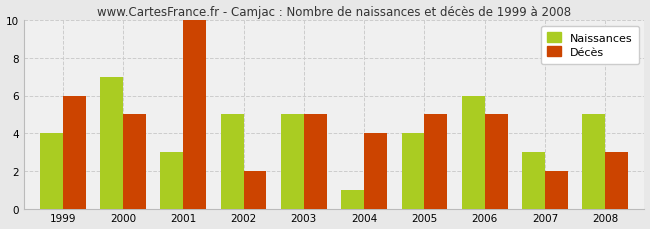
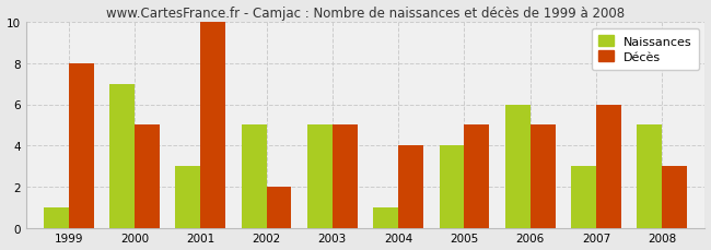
Naissances/1999: 4 -> 1
Décès/1999: 6 -> 8
Décès/2007: 2 -> 6
